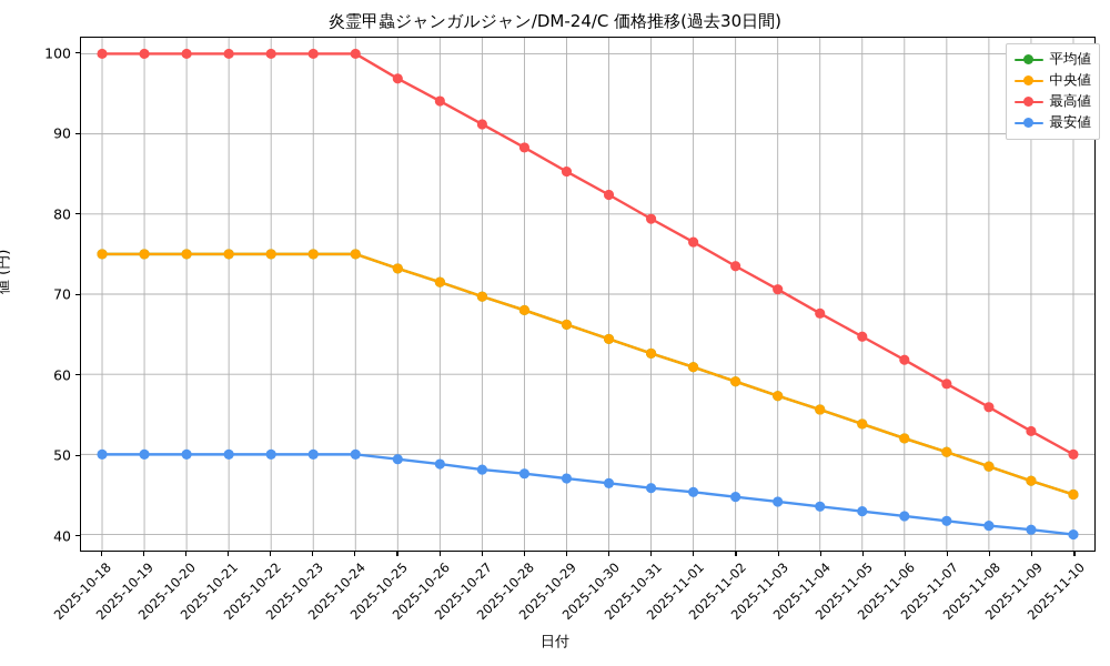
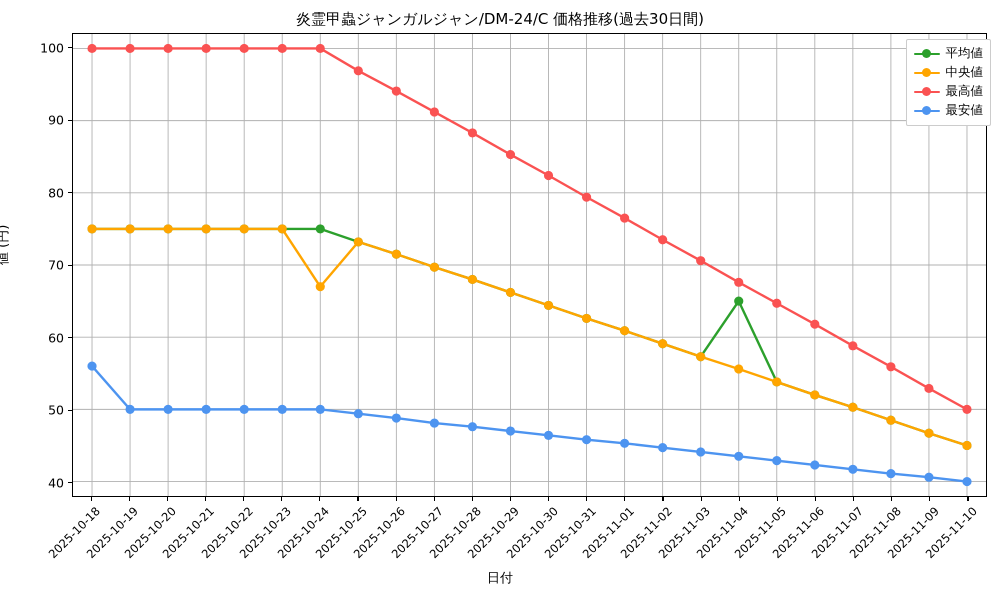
最安値/2025-10-18: 50 -> 56
中央値/2025-10-24: 75 -> 67
平均値/2025-11-04: 56 -> 65
